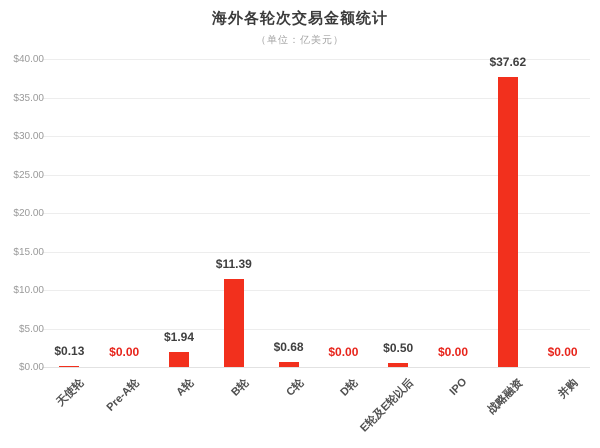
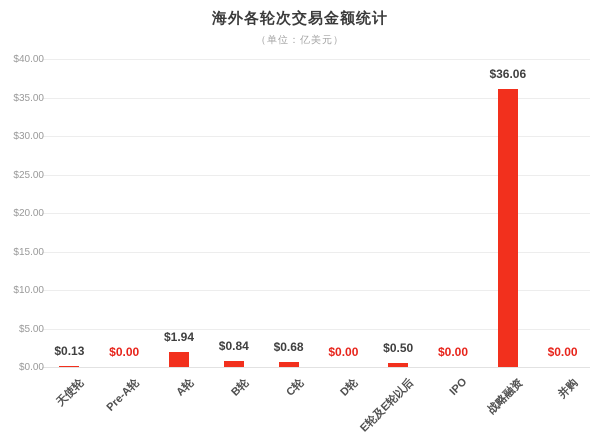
B轮: $11.39 -> $0.84
战略融资: $37.62 -> $36.06
